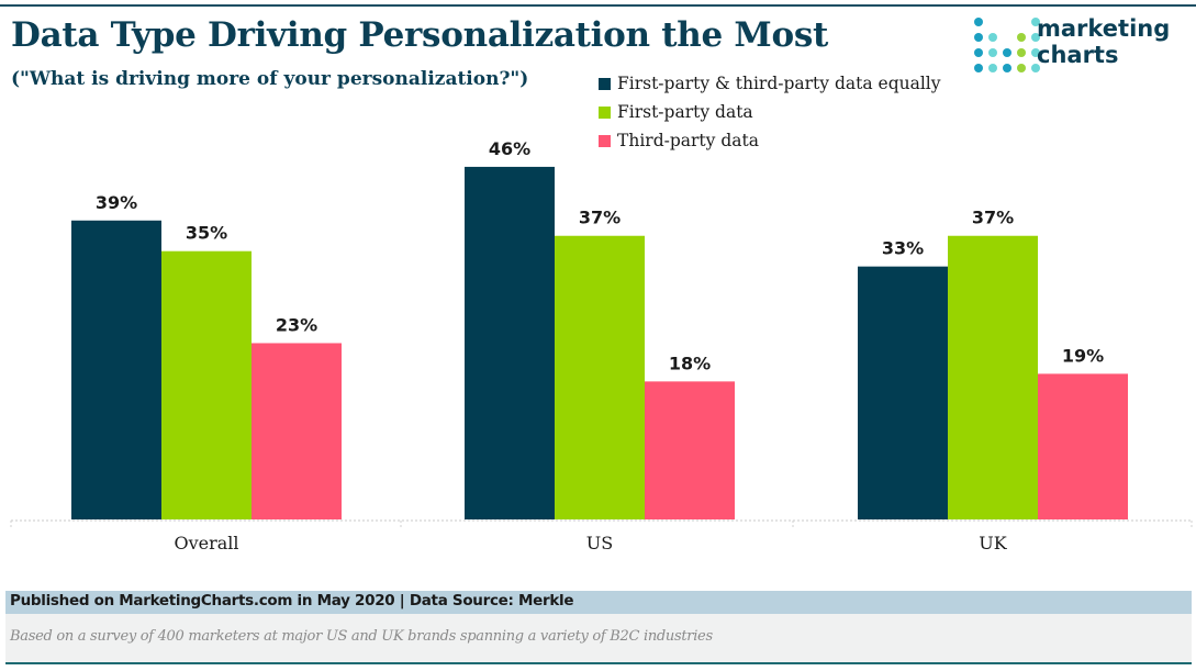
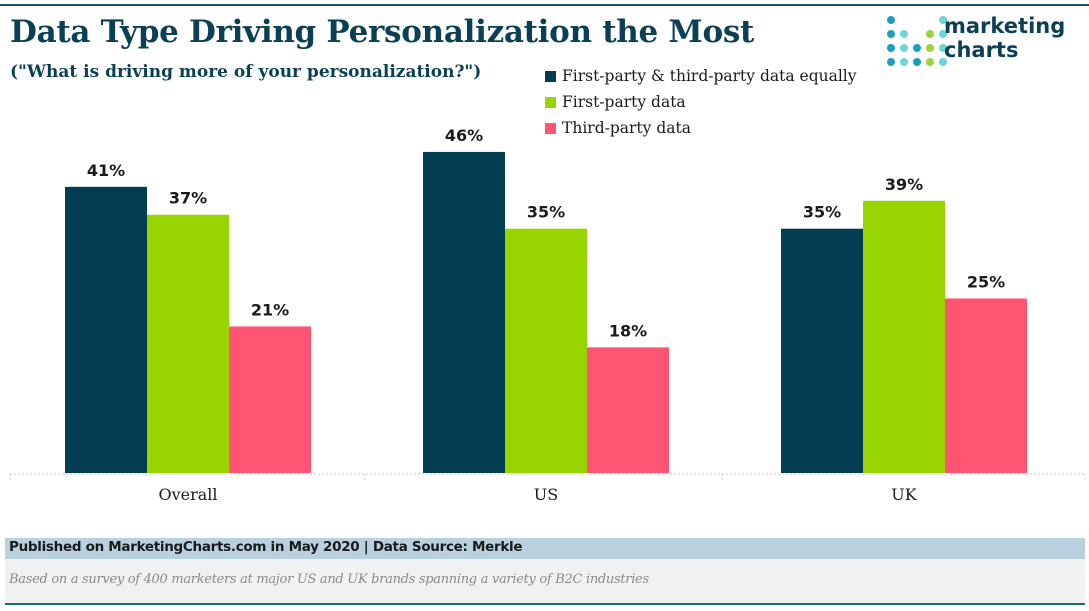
First-party & third-party data equally/Overall: 39% -> 41%
First-party data/Overall: 35% -> 37%
Third-party data/Overall: 23% -> 21%
First-party data/US: 37% -> 35%
First-party & third-party data equally/UK: 33% -> 35%
First-party data/UK: 37% -> 39%
Third-party data/UK: 19% -> 25%
